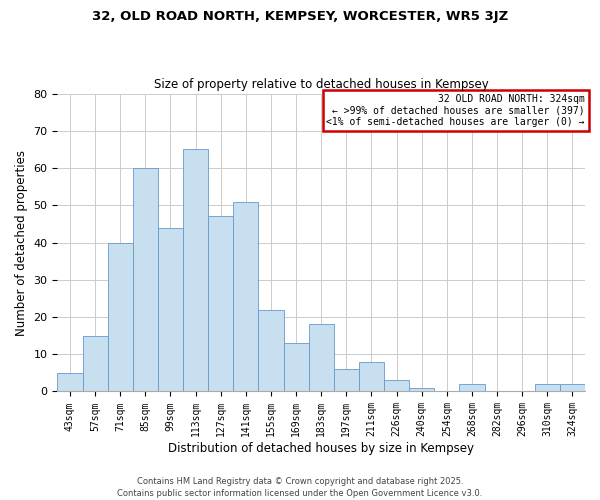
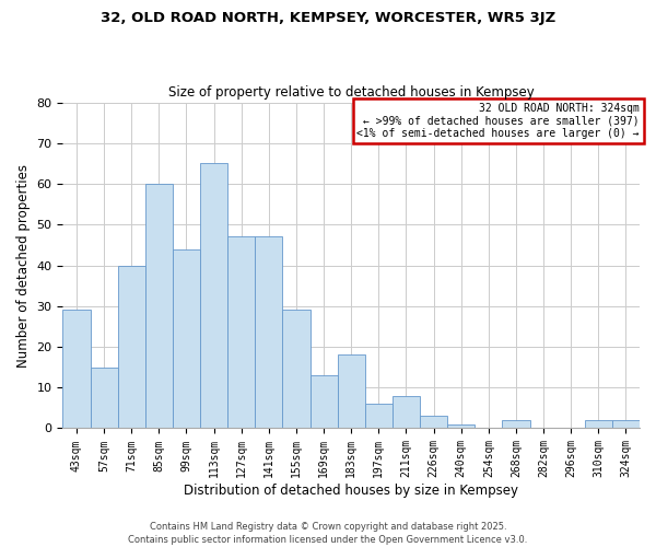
43sqm: 5 -> 29
141sqm: 51 -> 47
155sqm: 22 -> 29
